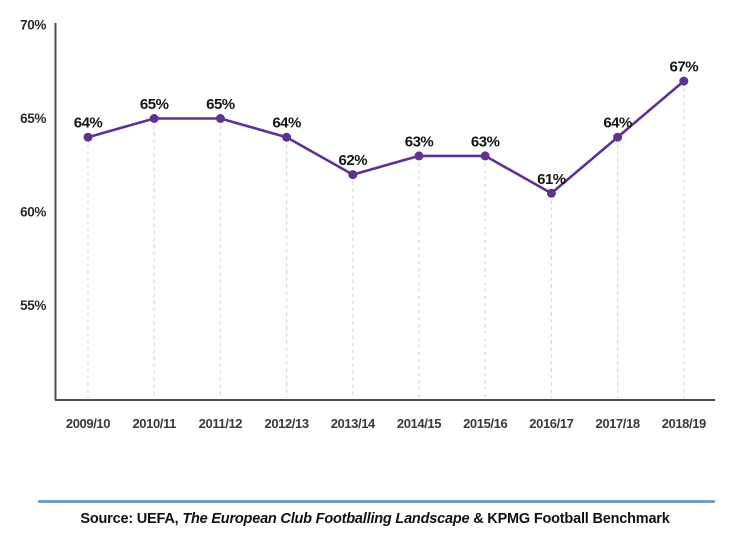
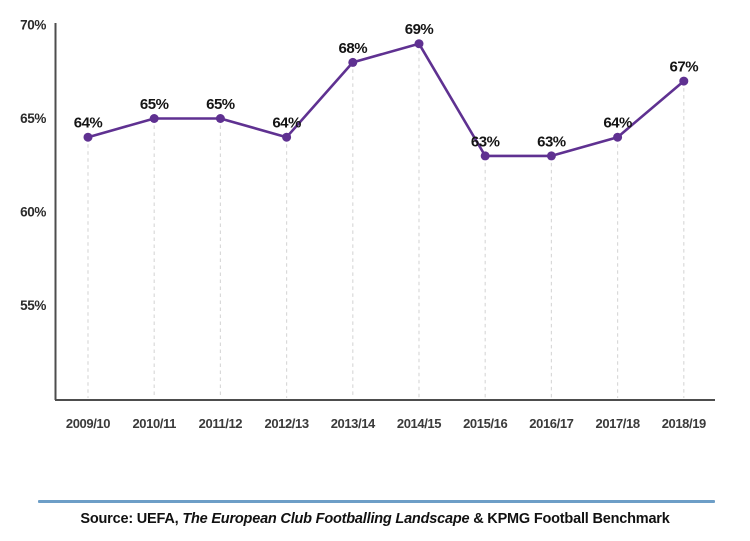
2013/14: 62% -> 68%
2014/15: 63% -> 69%
2016/17: 61% -> 63%
